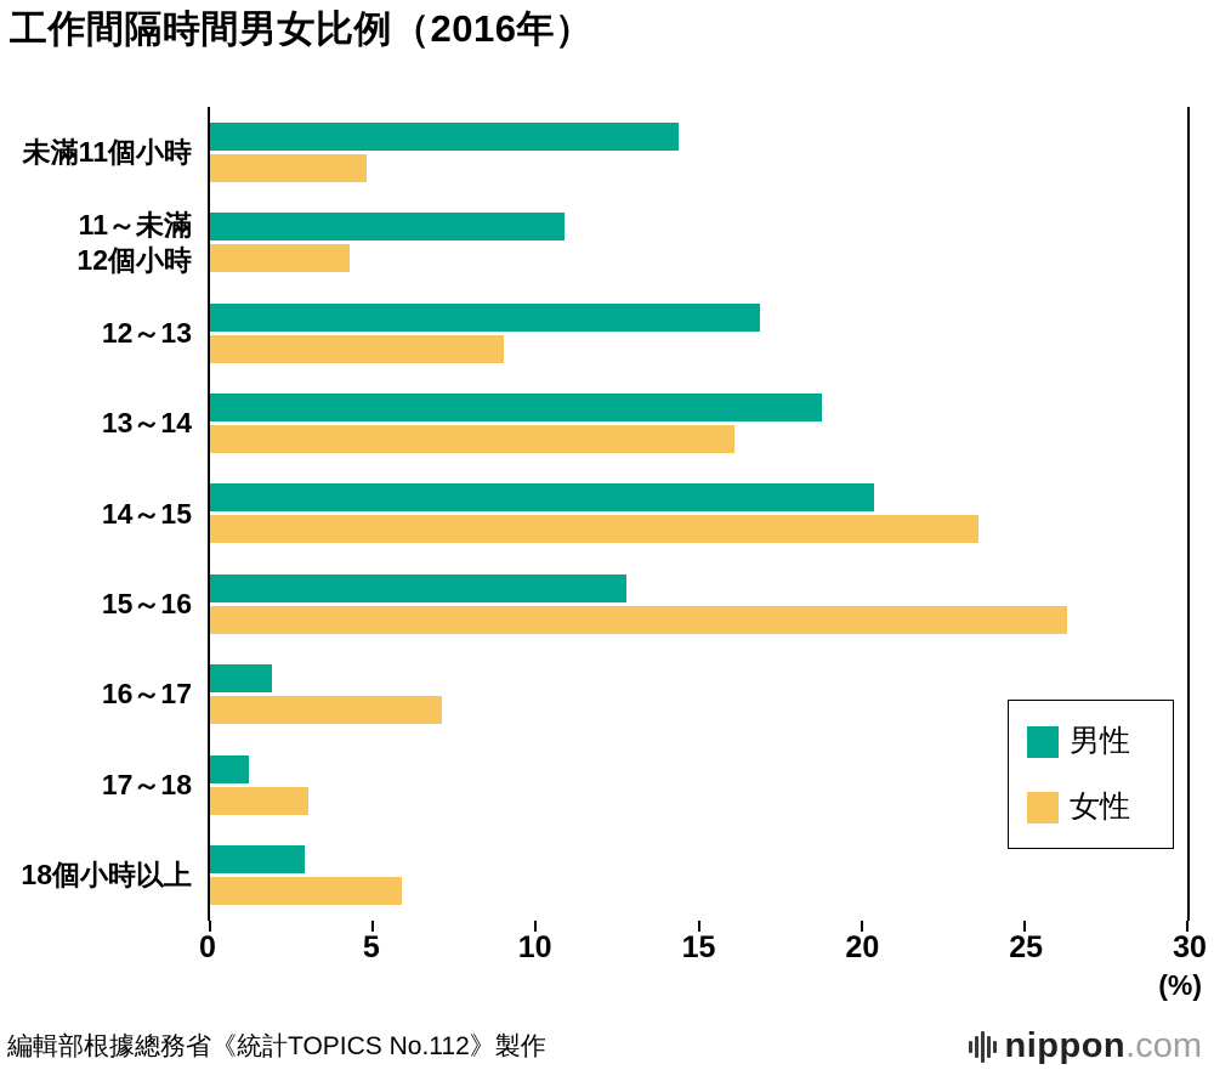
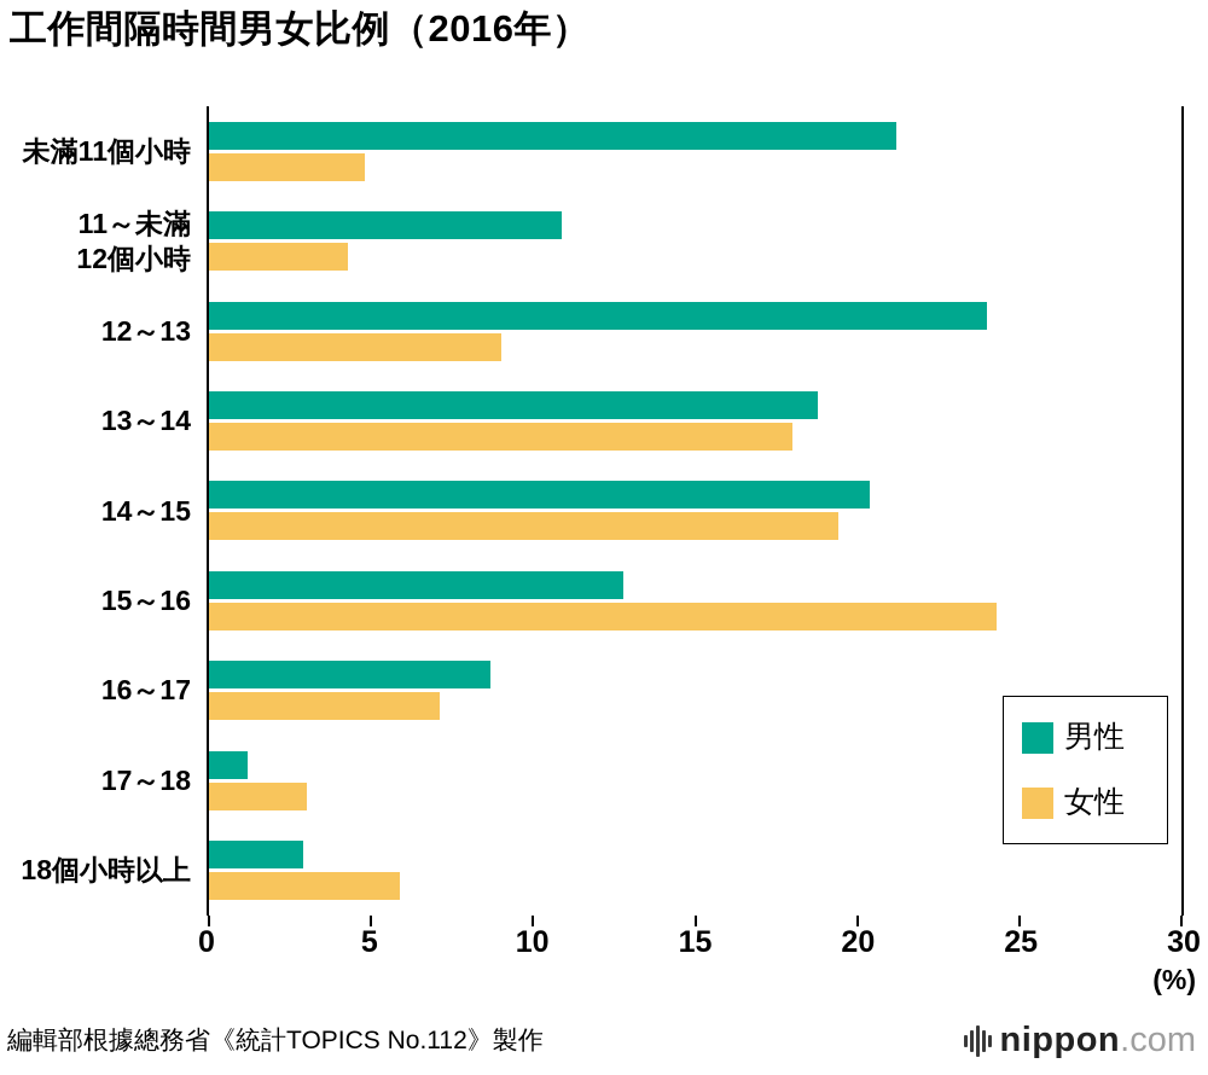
男性/未滿11個小時: 14.4 -> 21.2
男性/12～13: 16.9 -> 24.0
女性/13～14: 16.1 -> 18.0
女性/14～15: 23.6 -> 19.4
女性/15～16: 26.3 -> 24.3
男性/16～17: 1.9 -> 8.7
